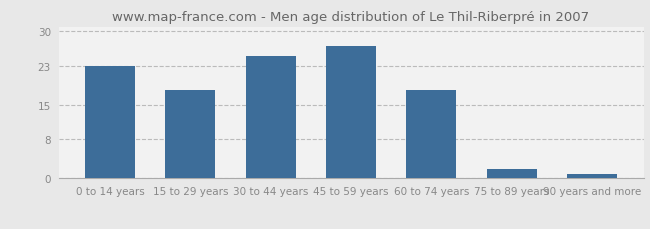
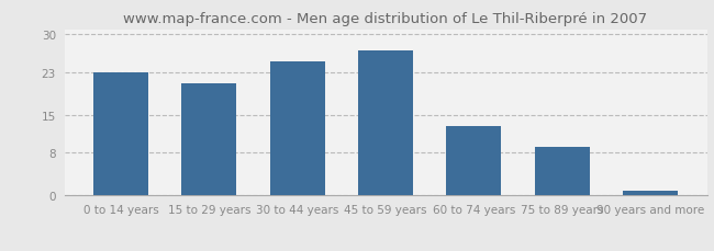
15 to 29 years: 18 -> 21
60 to 74 years: 18 -> 13
75 to 89 years: 2 -> 9
